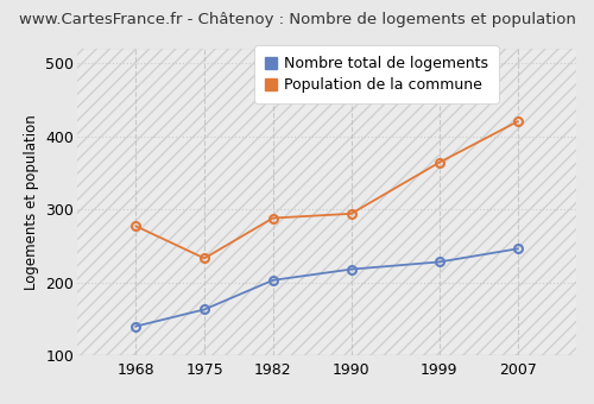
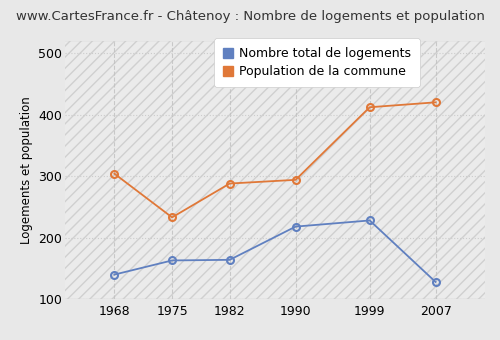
Population de la commune/1968: 277 -> 304
Nombre total de logements/1982: 203 -> 164
Population de la commune/1999: 364 -> 412
Nombre total de logements/2007: 246 -> 128
